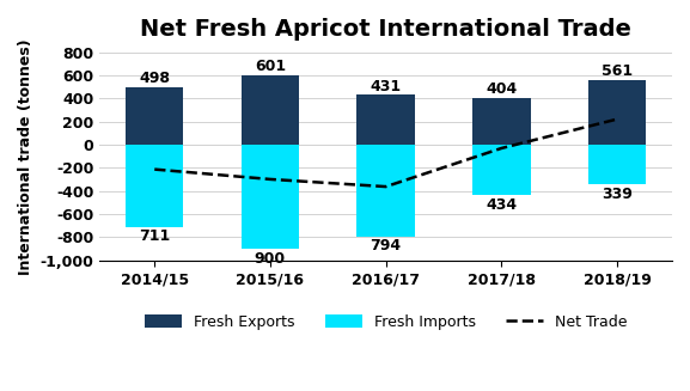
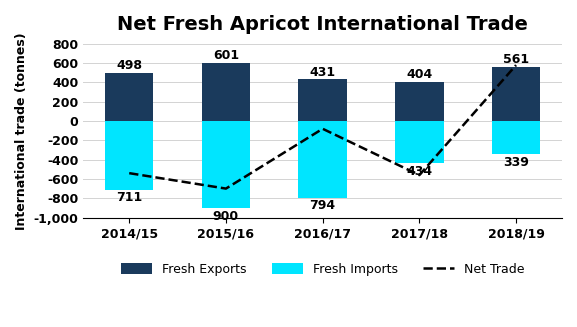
Net Trade/2014/15: -210 -> -540
Net Trade/2015/16: -300 -> -700
Net Trade/2016/17: -360 -> -80
Net Trade/2017/18: -30 -> -560
Net Trade/2018/19: 220 -> 580
